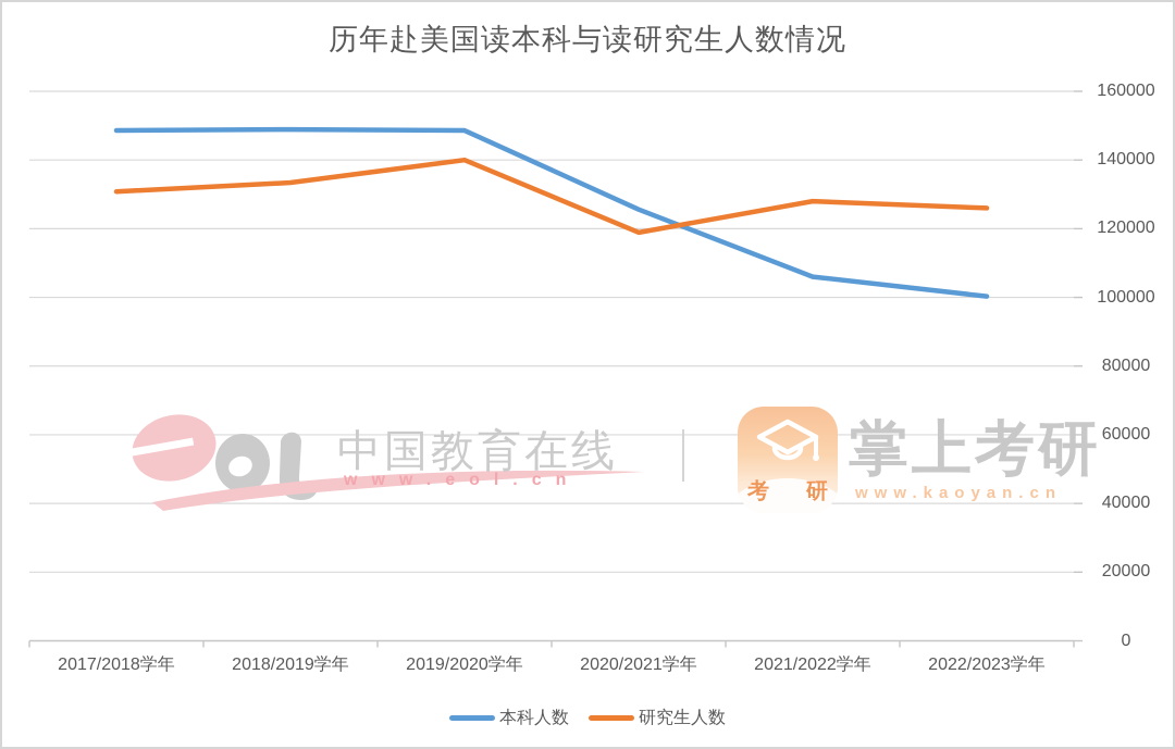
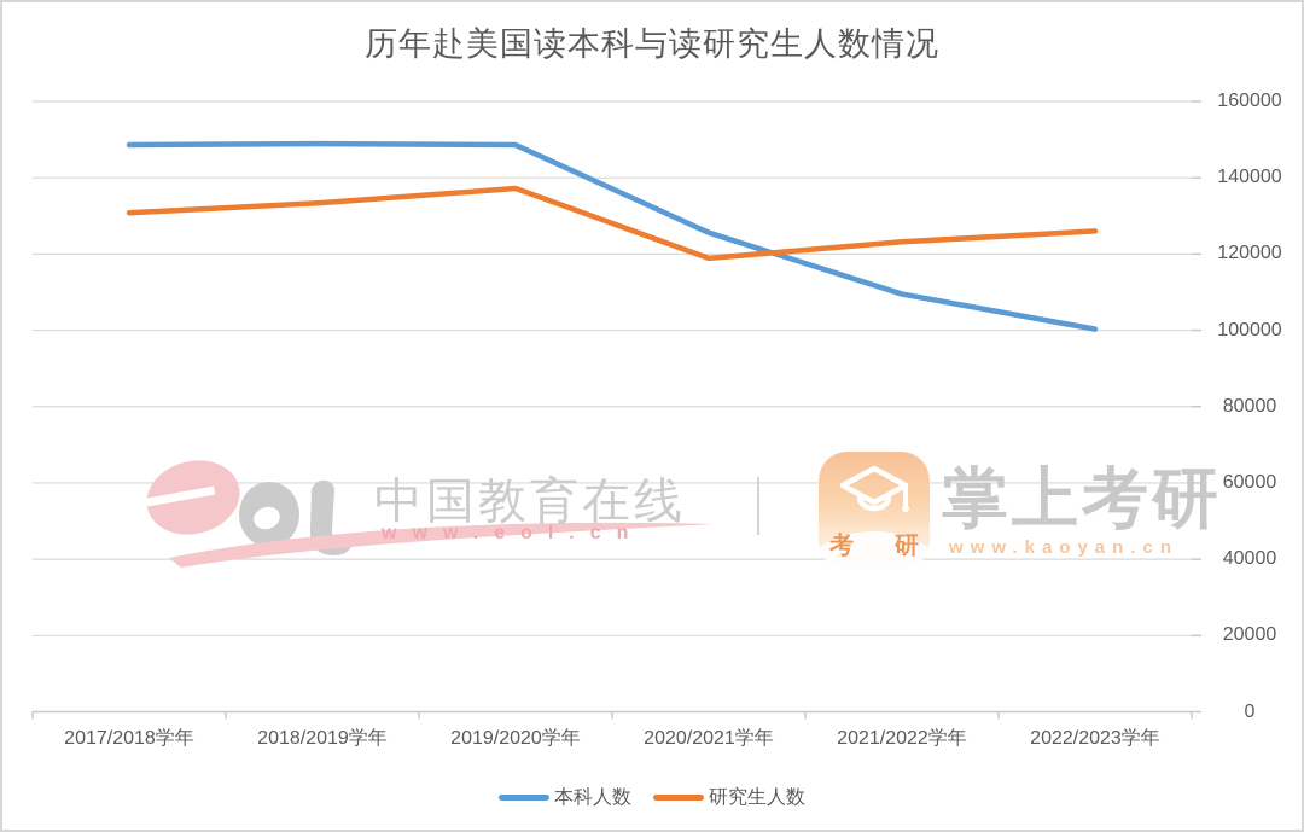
研究生人数/2019/2020学年: 140000 -> 137000
本科人数/2021/2022学年: 106000 -> 110000
研究生人数/2021/2022学年: 128000 -> 123000
